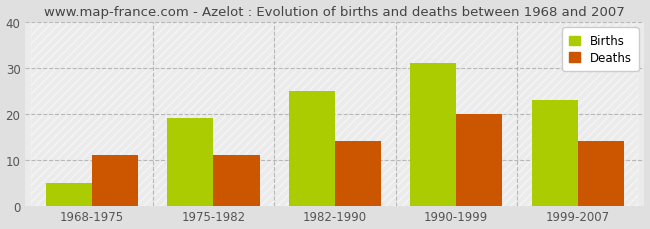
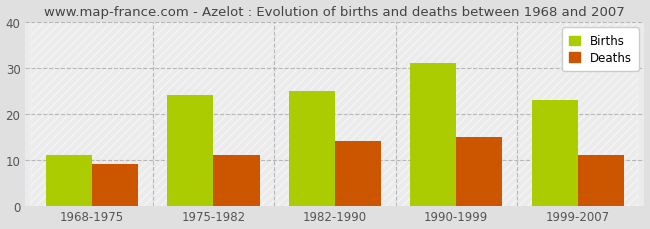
Births/1968-1975: 5 -> 11
Deaths/1968-1975: 11 -> 9
Births/1975-1982: 19 -> 24
Deaths/1990-1999: 20 -> 15
Deaths/1999-2007: 14 -> 11
